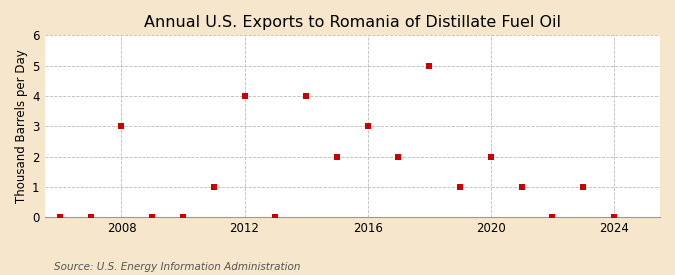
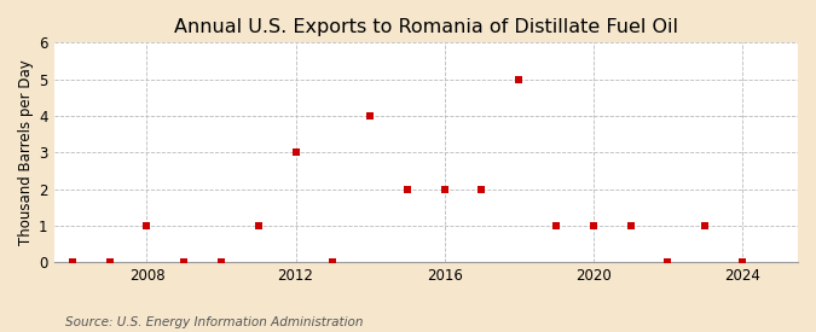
2008: 3 -> 1
2012: 4 -> 3
2016: 3 -> 2
2020: 2 -> 1
